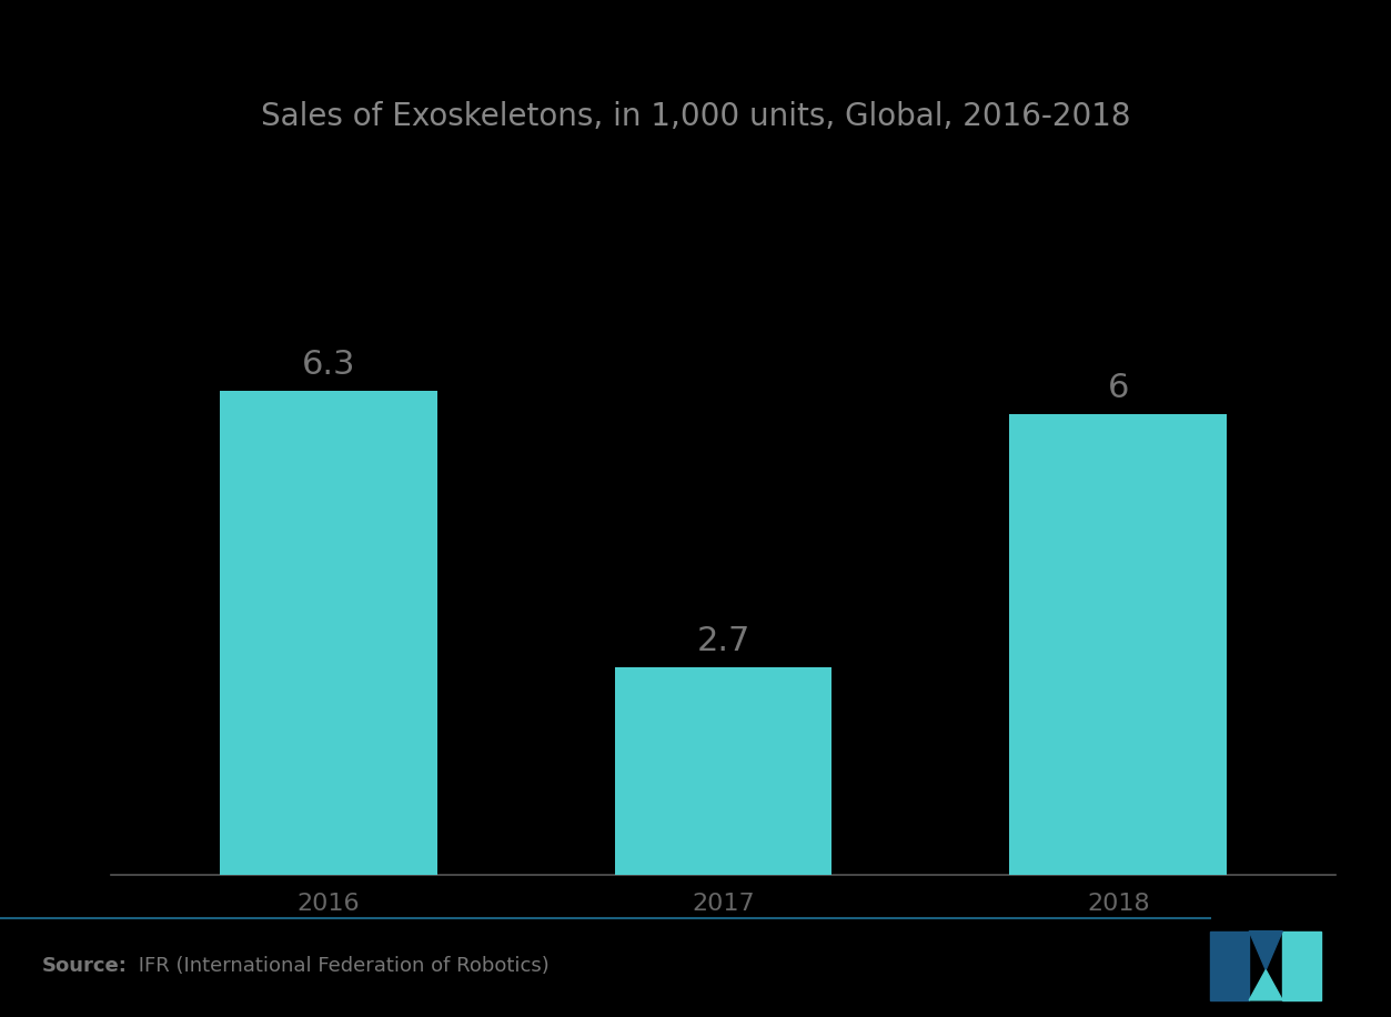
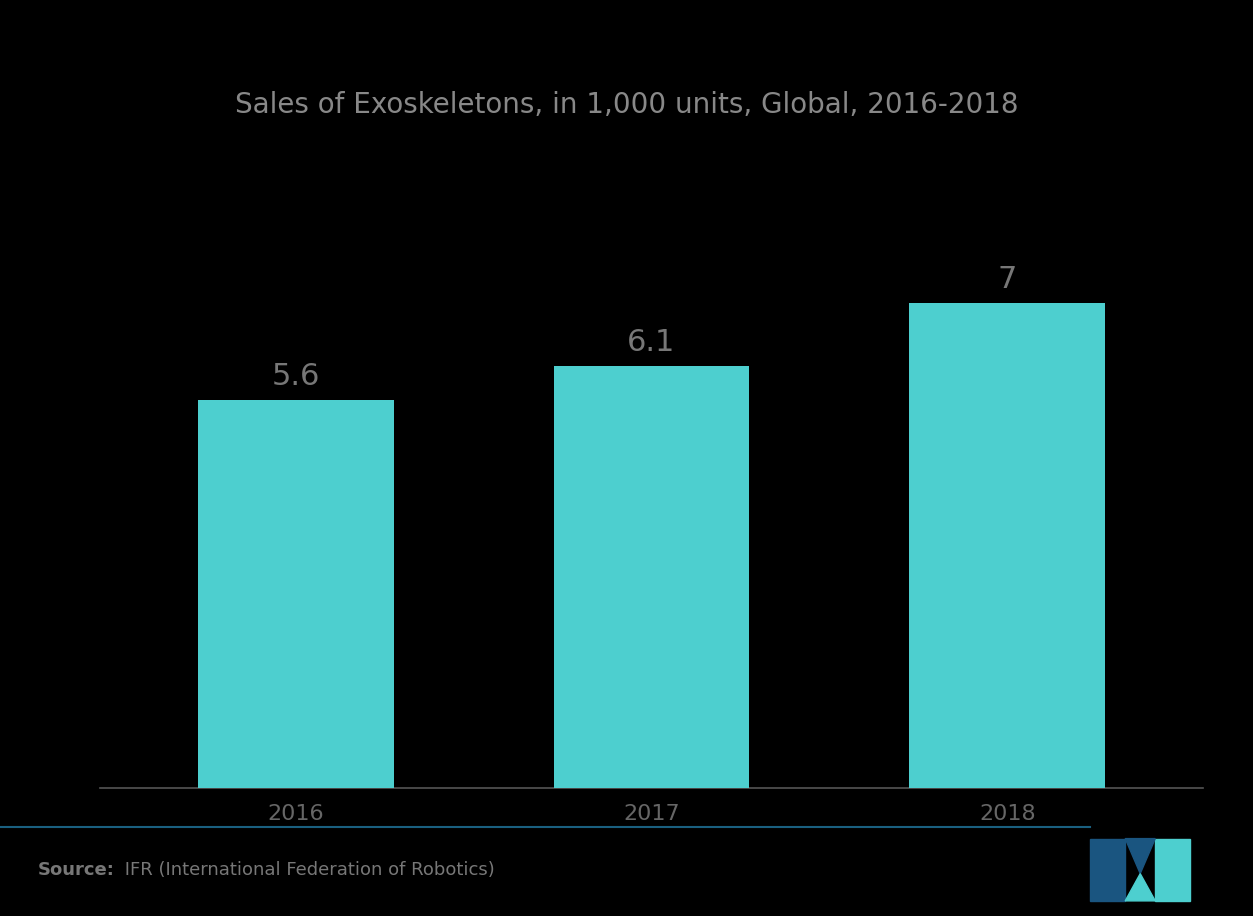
2016: 6.3 -> 5.6
2017: 2.7 -> 6.1
2018: 6 -> 7
